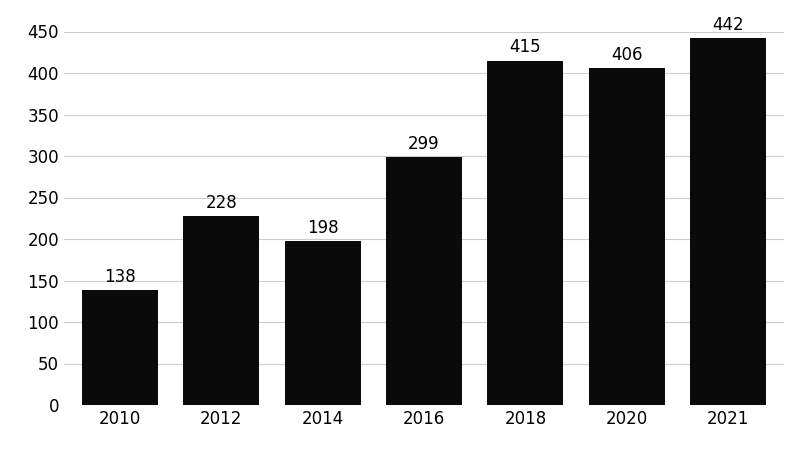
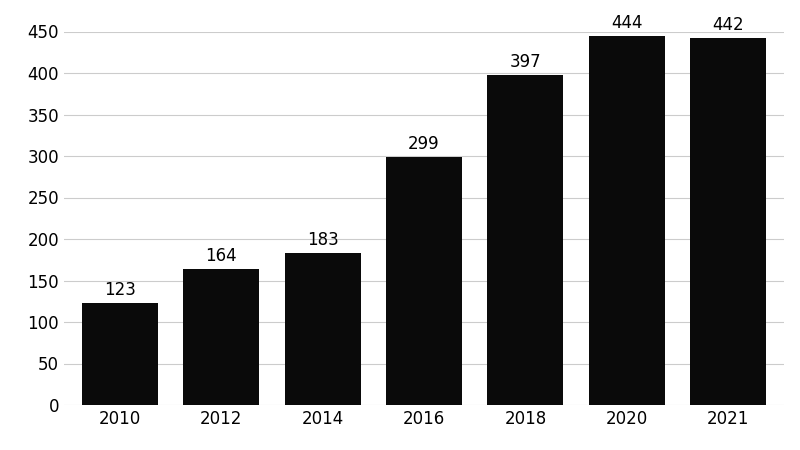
2010: 138 -> 123
2012: 228 -> 164
2014: 198 -> 183
2018: 415 -> 397
2020: 406 -> 444
